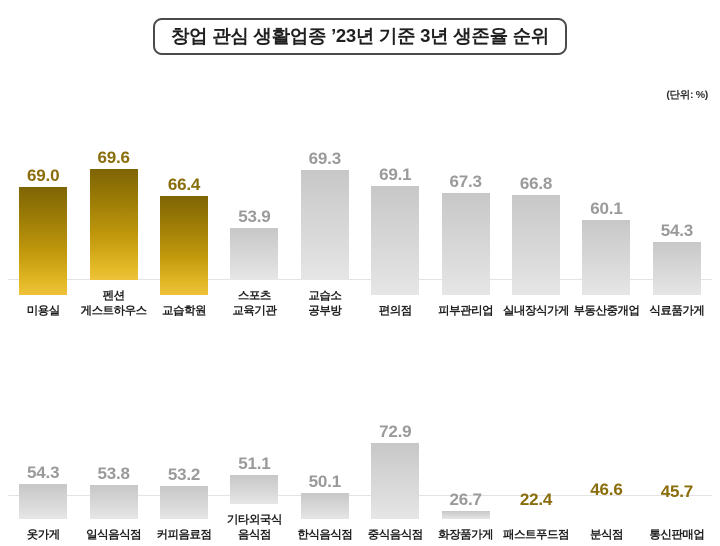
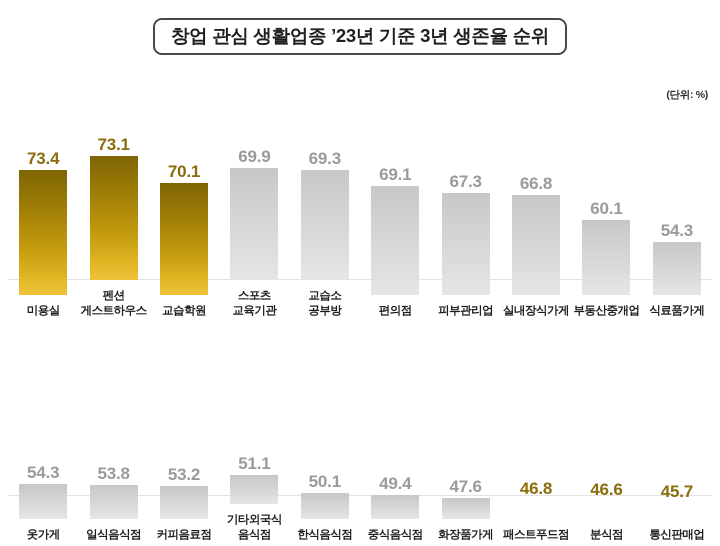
미용실: 69.0 -> 73.4
펜션 게스트하우스: 69.6 -> 73.1
교습학원: 66.4 -> 70.1
스포츠 교육기관: 53.9 -> 69.9
중식음식점: 72.9 -> 49.4
화장품가게: 26.7 -> 47.6
패스트푸드점: 22.4 -> 46.8
